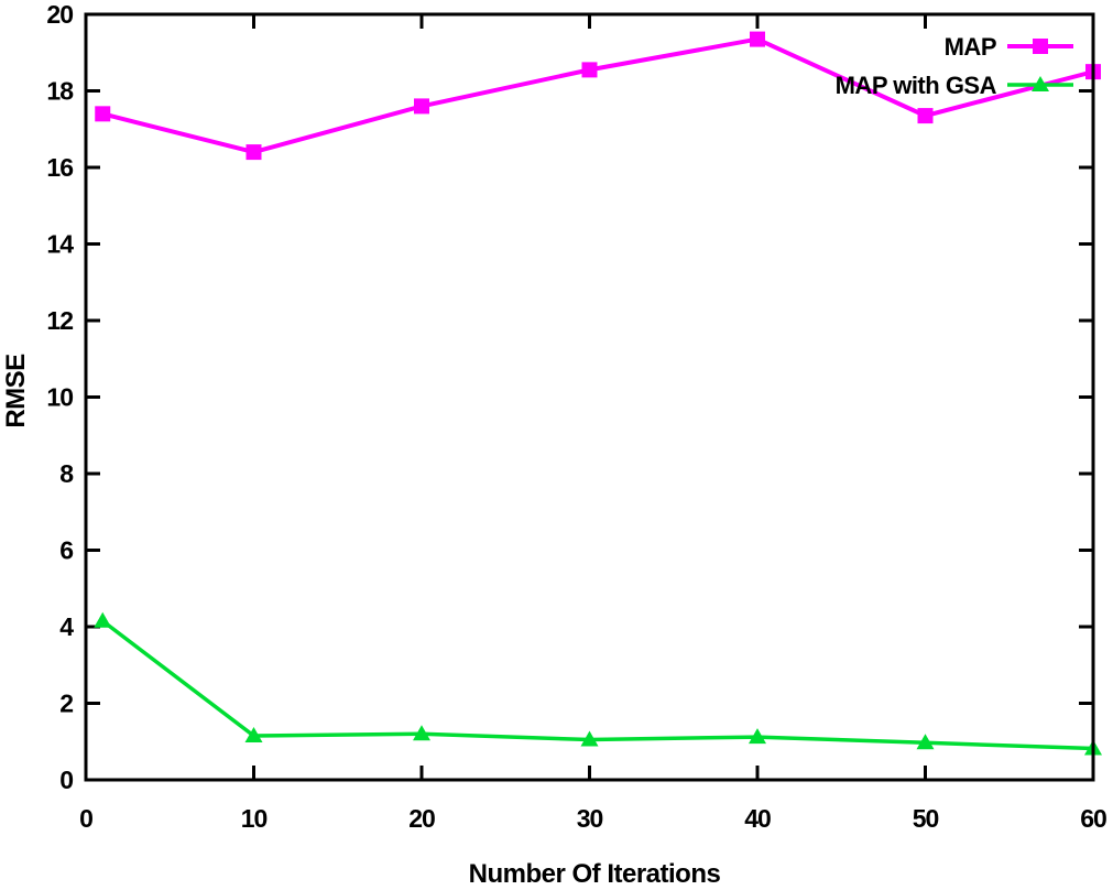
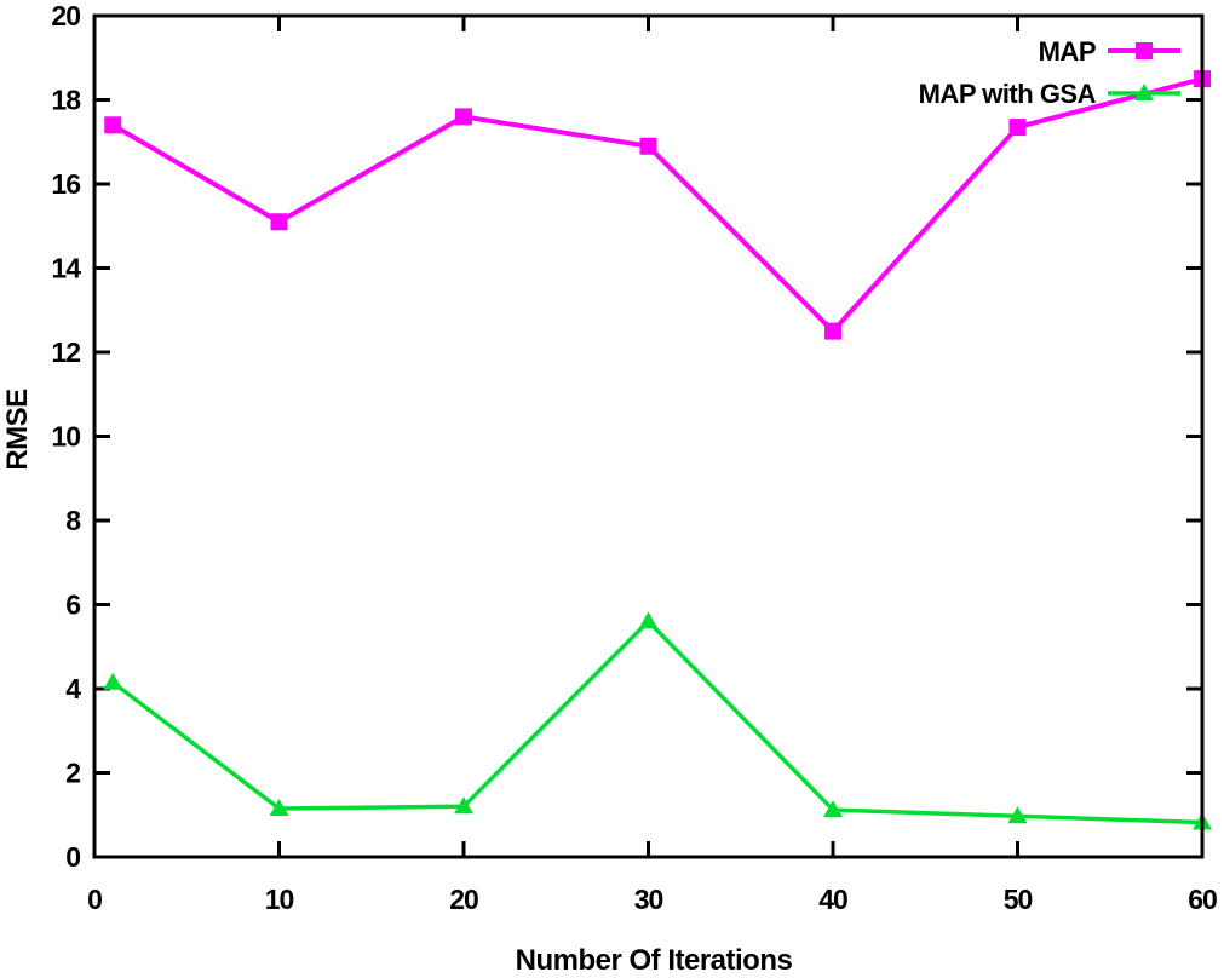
MAP/10: 16.4 -> 15.1
MAP/30: 18.6 -> 16.9
MAP with GSA/30: 1.1 -> 5.6
MAP/40: 19.4 -> 12.5
